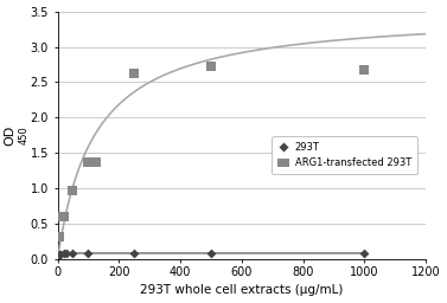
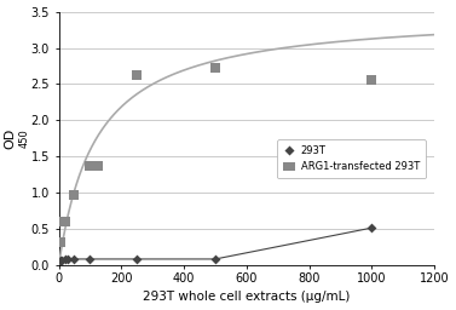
293T/1000: 0.09 -> 0.52
ARG1-transfected 293T/1000: 2.67 -> 2.56
